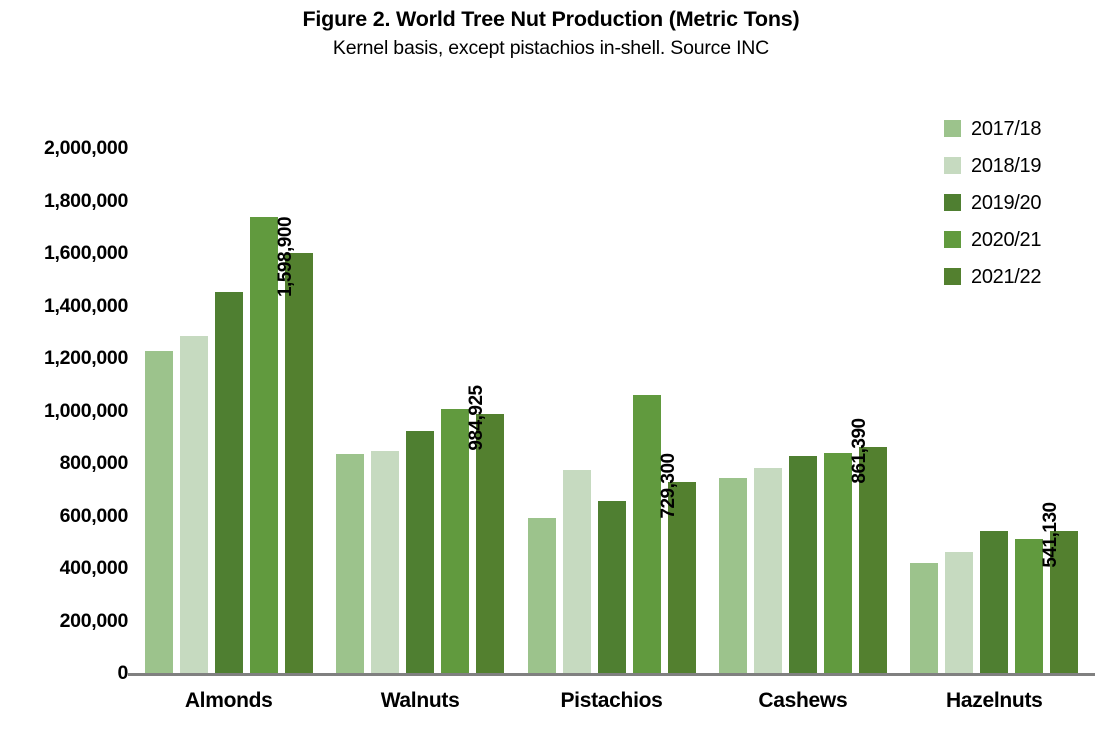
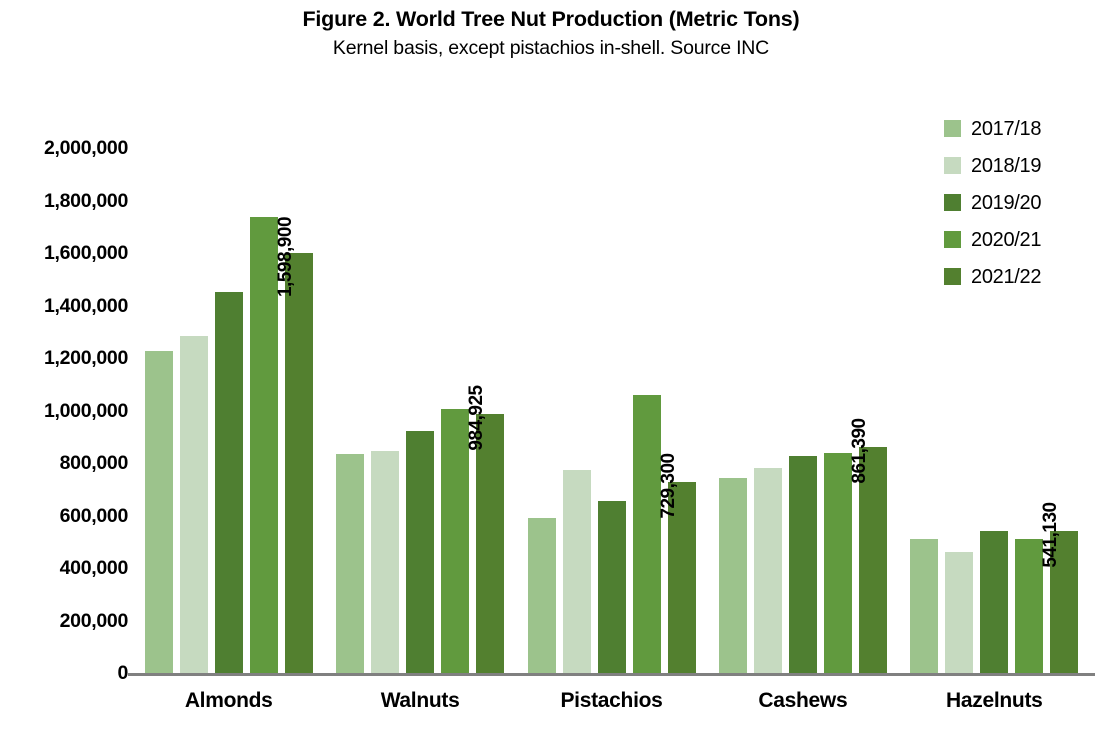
2017/18/Hazelnuts: 420000 -> 510000
